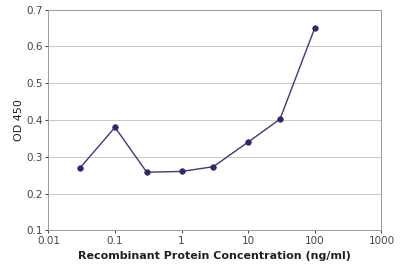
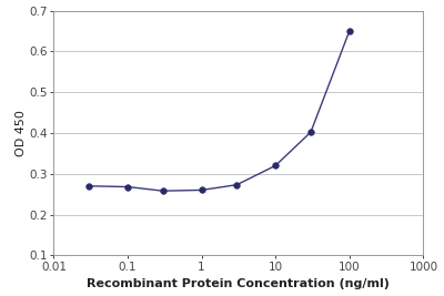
0.1: 0.380 -> 0.268
10: 0.340 -> 0.320
